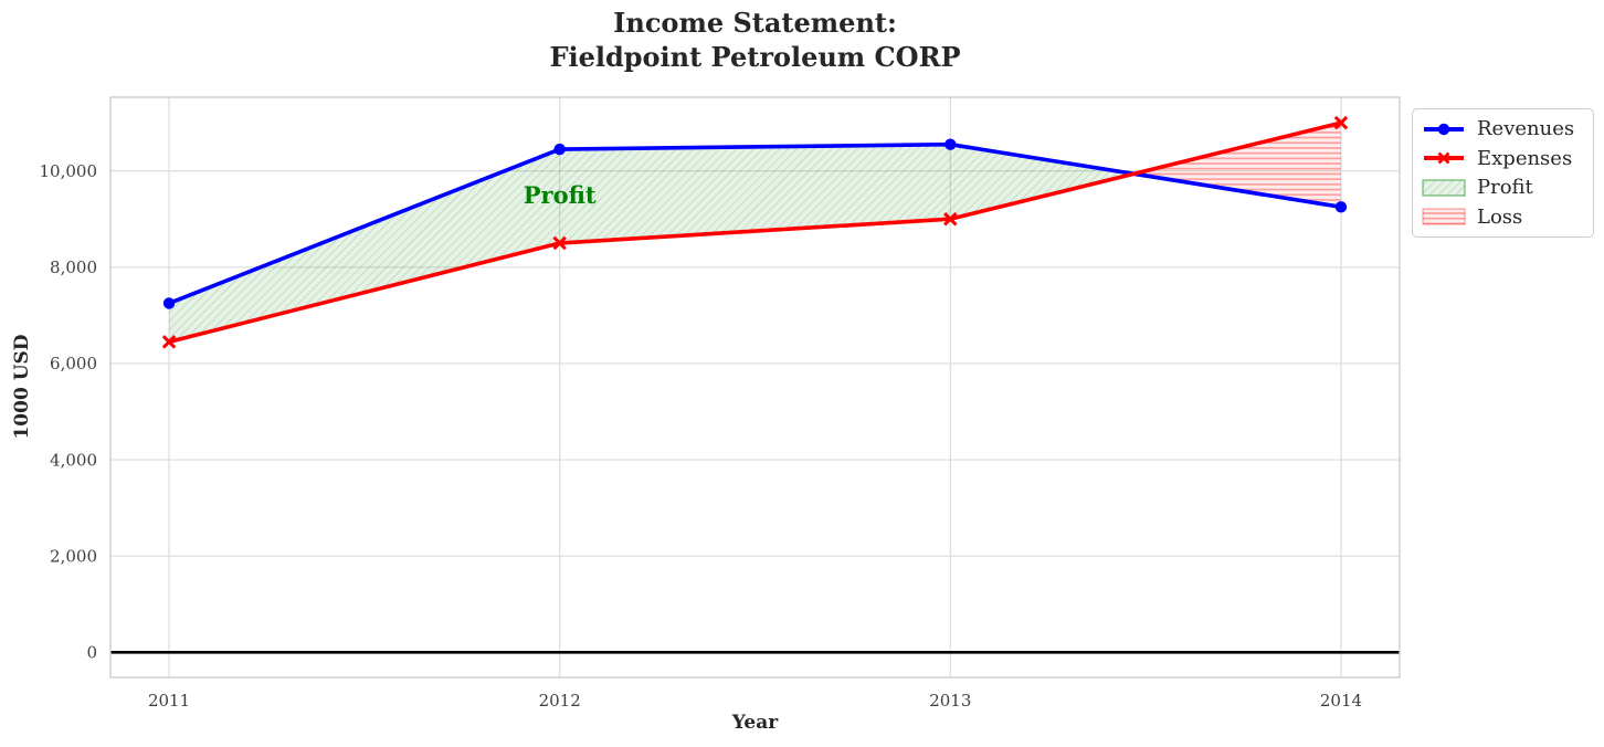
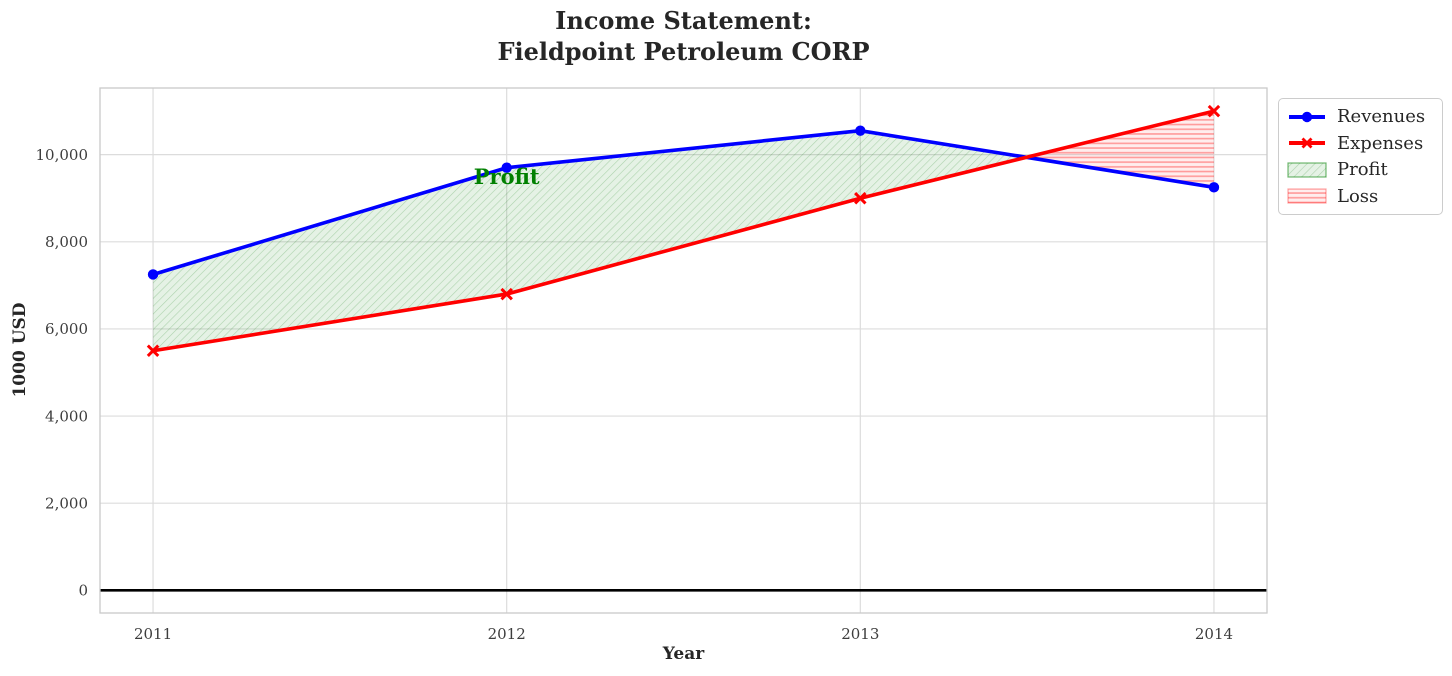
Expenses/2011: 6400 -> 5500
Revenues/2012: 10400 -> 9700
Expenses/2012: 8500 -> 6800
